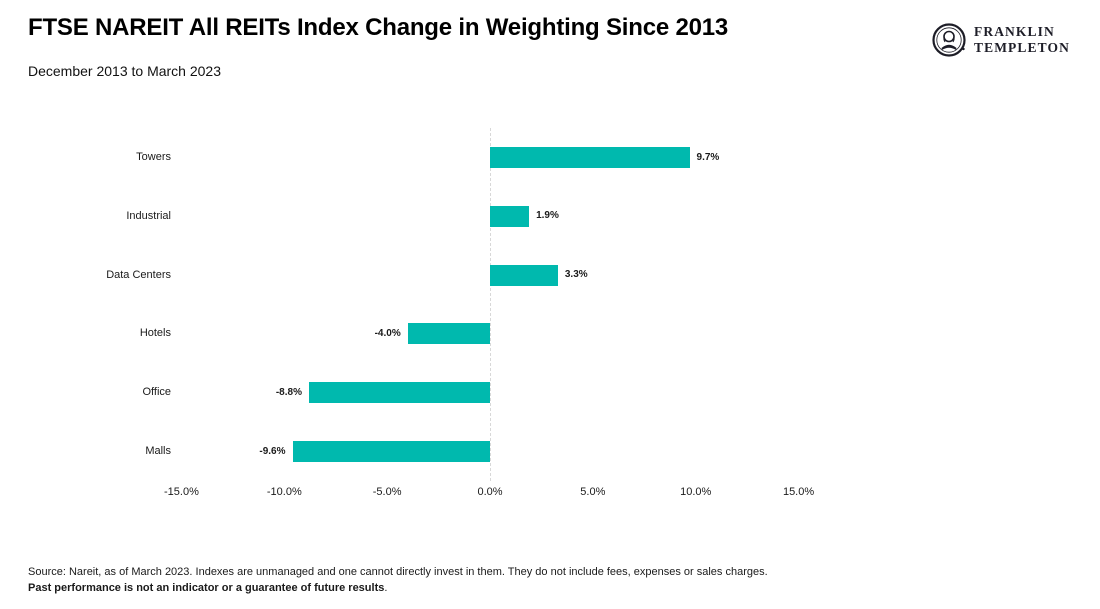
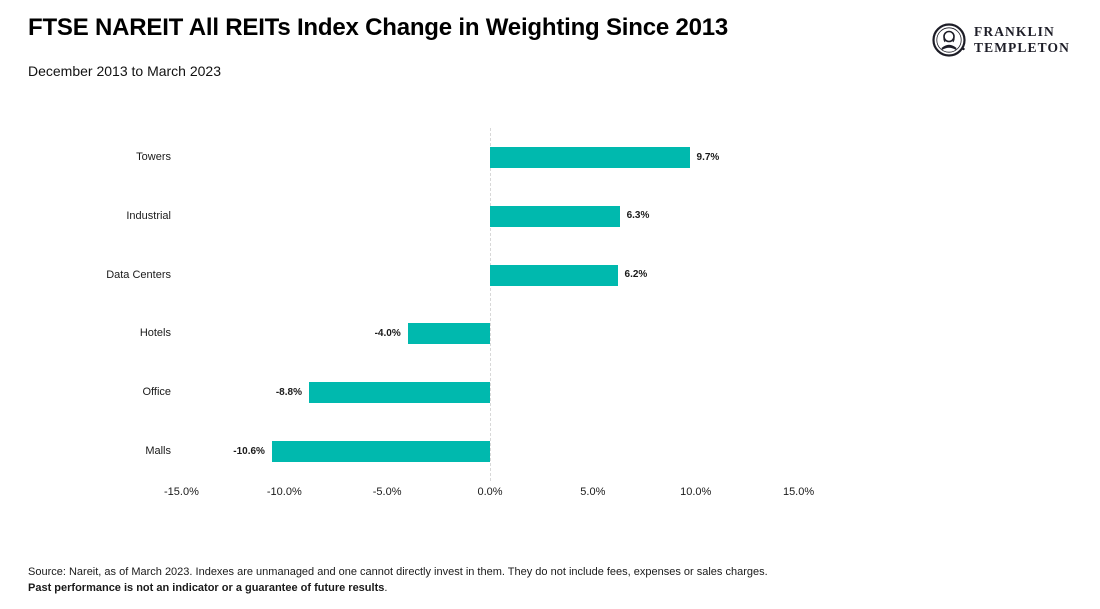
Industrial: 1.9% -> 6.3%
Data Centers: 3.3% -> 6.2%
Malls: -9.6% -> -10.6%
